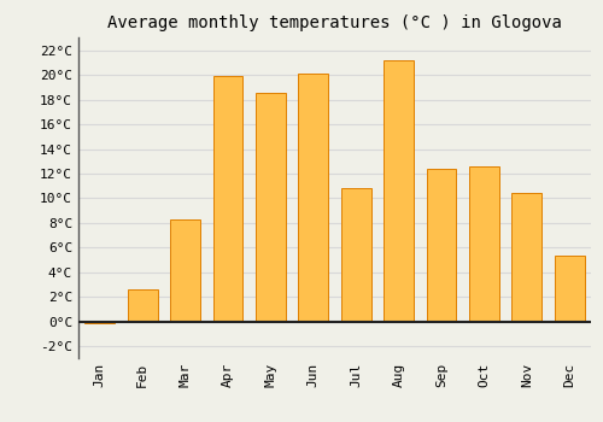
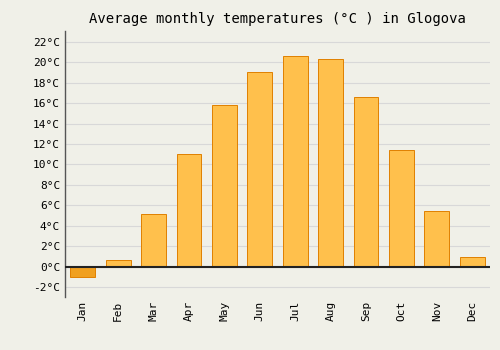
Jan: -0.1°C -> -1.0°C
Feb: 2.6°C -> 0.7°C
Mar: 8.3°C -> 5.2°C
Apr: 19.9°C -> 11.0°C
May: 18.6°C -> 15.8°C
Jun: 20.1°C -> 19.0°C
Jul: 10.8°C -> 20.6°C
Aug: 21.2°C -> 20.3°C
Sep: 12.4°C -> 16.6°C
Oct: 12.6°C -> 11.4°C
Nov: 10.4°C -> 5.5°C
Dec: 5.4°C -> 1.0°C
